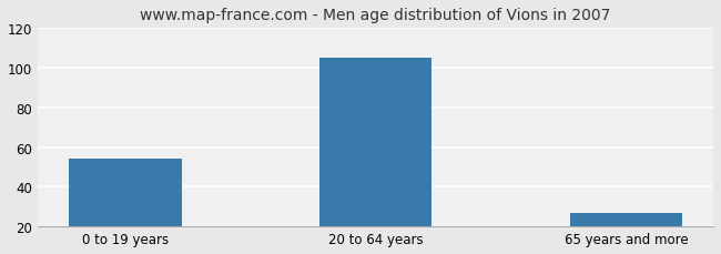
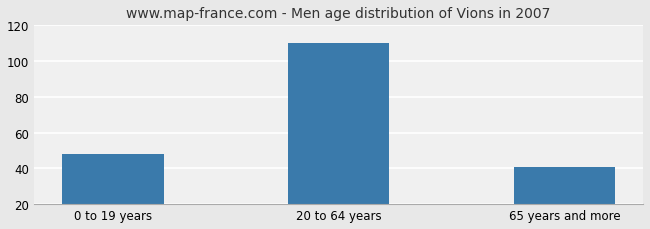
0 to 19 years: 54 -> 48
20 to 64 years: 105 -> 110
65 years and more: 27 -> 41
